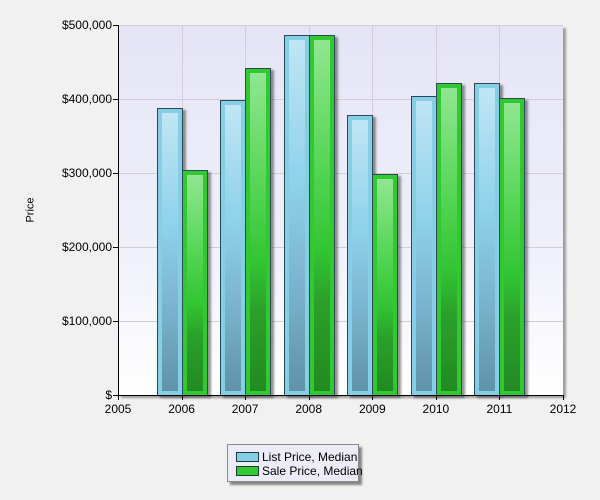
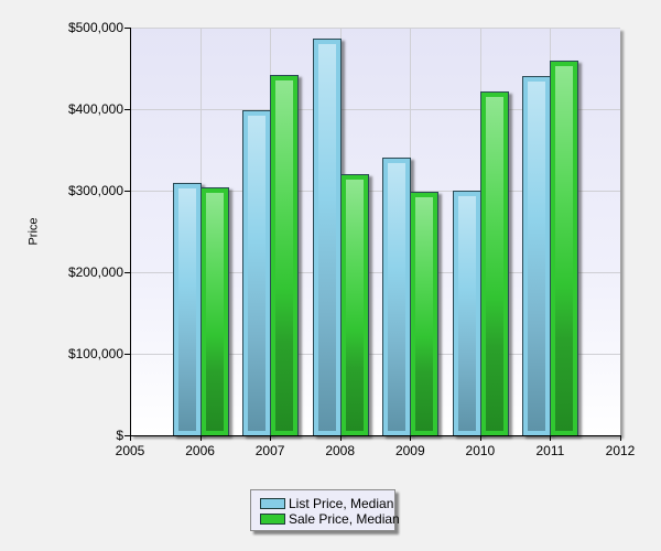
List Price, Median/2006: $390000 -> $310000
Sale Price, Median/2008: $490000 -> $320000
List Price, Median/2009: $380000 -> $340000
List Price, Median/2010: $400000 -> $300000
List Price, Median/2011: $420000 -> $440000
Sale Price, Median/2011: $400000 -> $460000
